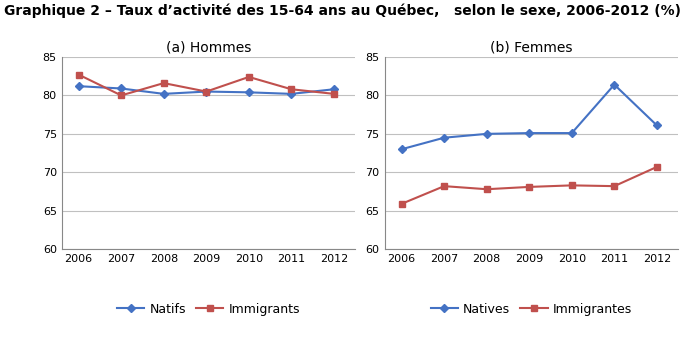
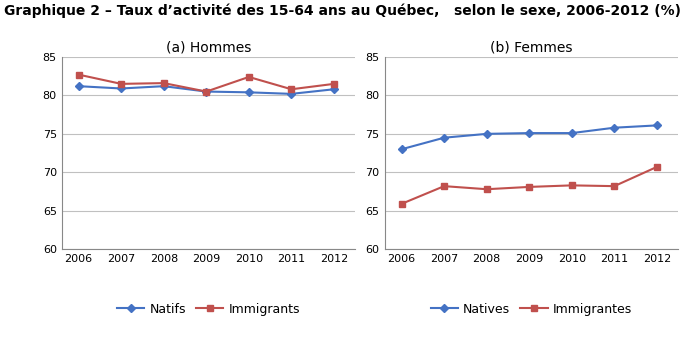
(a) Hommes/Immigrants/2007: 80.0 -> 81.5
(a) Hommes/Natifs/2008: 80.2 -> 81.2
(a) Hommes/Immigrants/2012: 80.2 -> 81.5
(b) Femmes/Natives/2011: 81.4 -> 75.8
